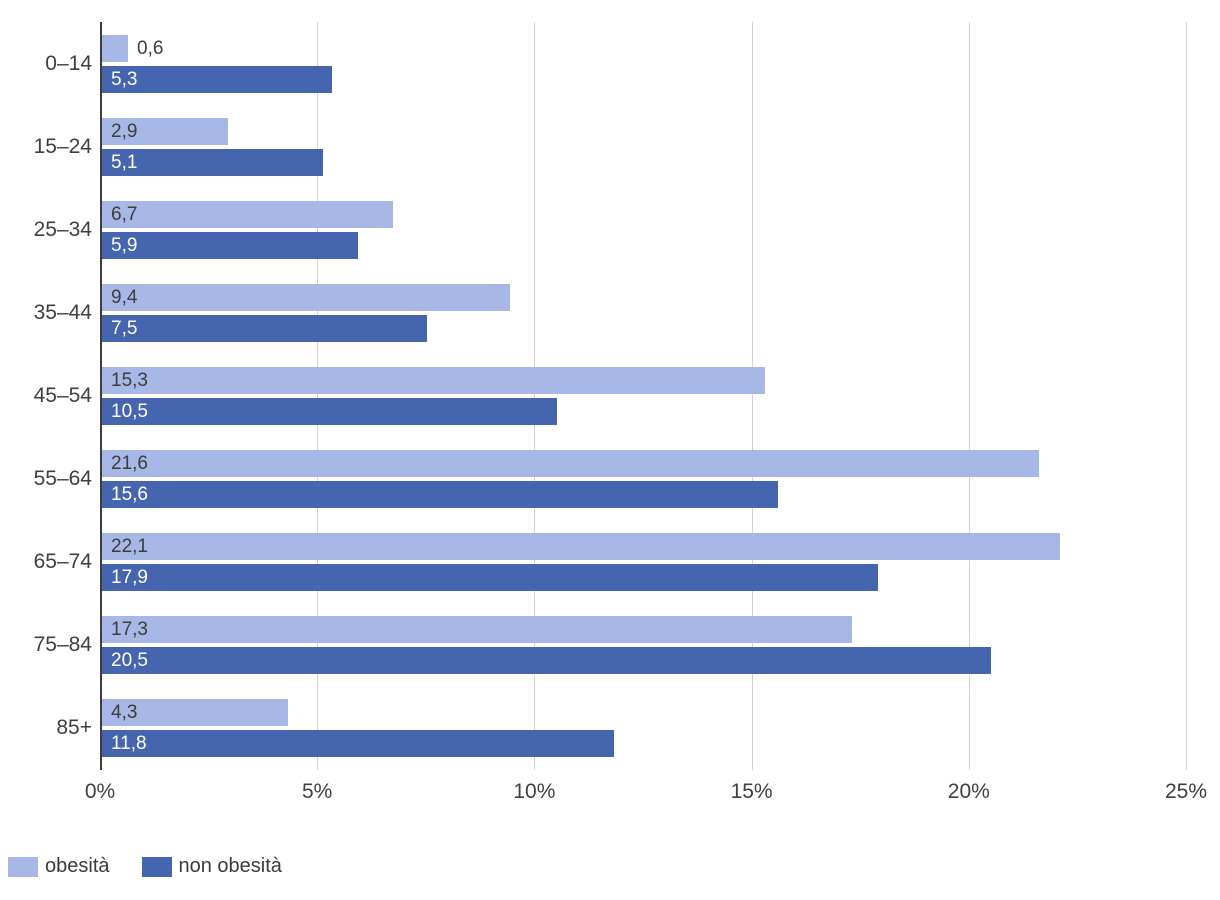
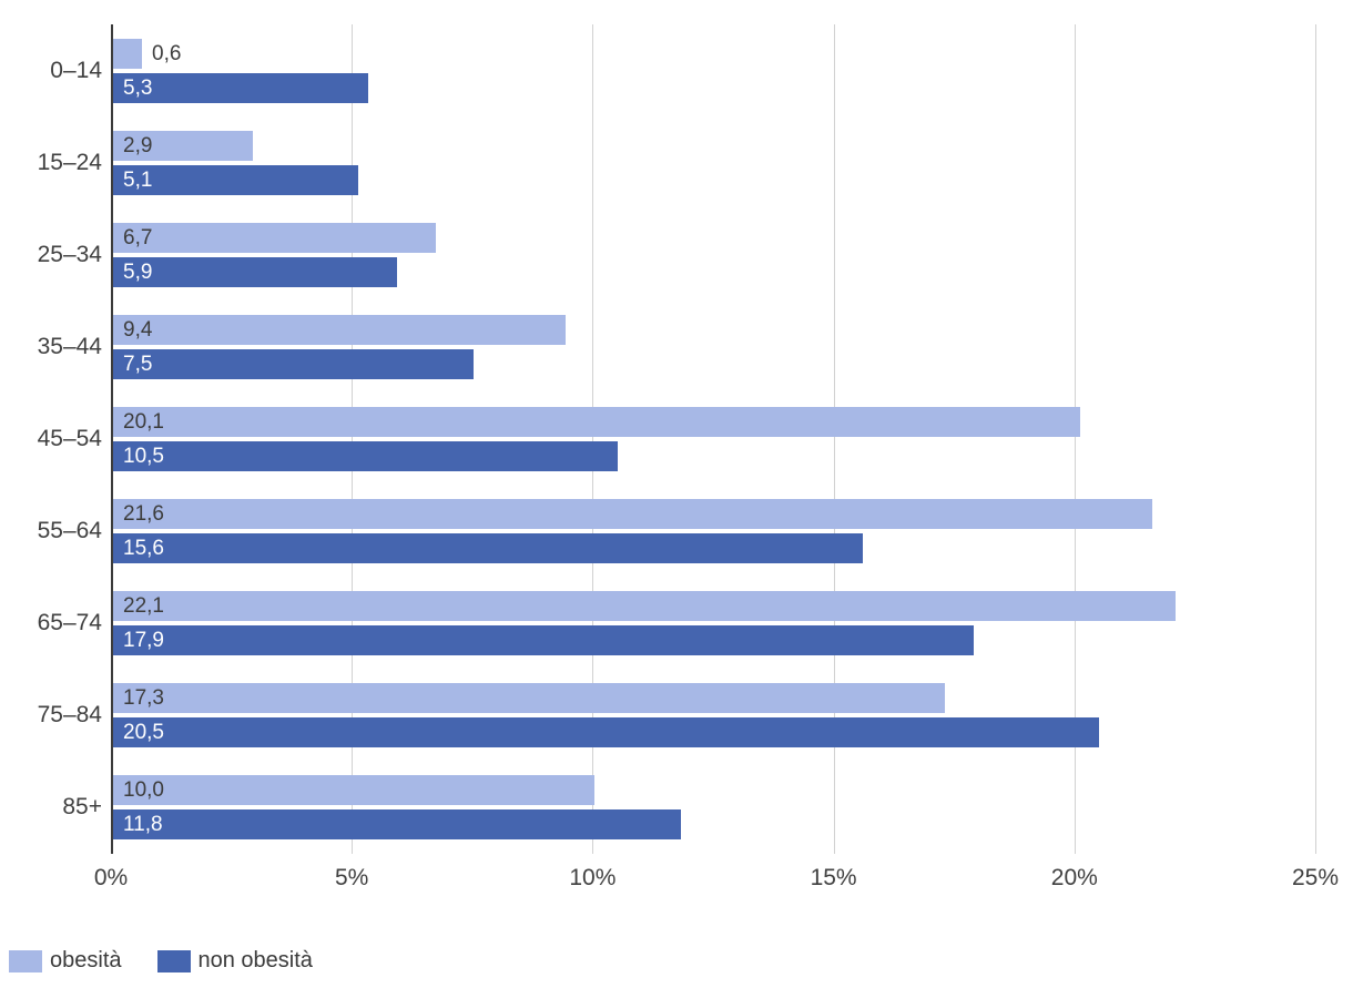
obesità/45–54: 15,3 -> 20,1
obesità/85+: 4,3 -> 10,0
